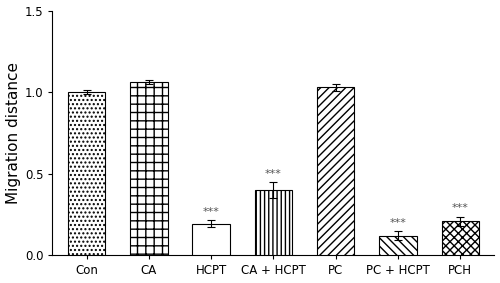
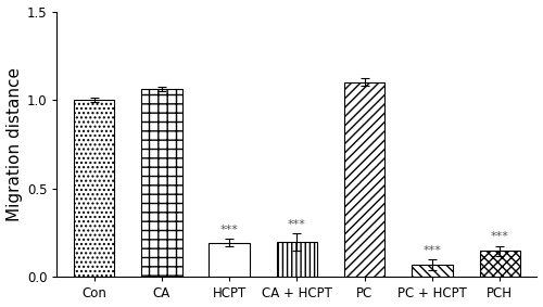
CA + HCPT: 0.40 -> 0.20
PC: 1.03 -> 1.10
PC + HCPT: 0.12 -> 0.07
PCH: 0.21 -> 0.15
